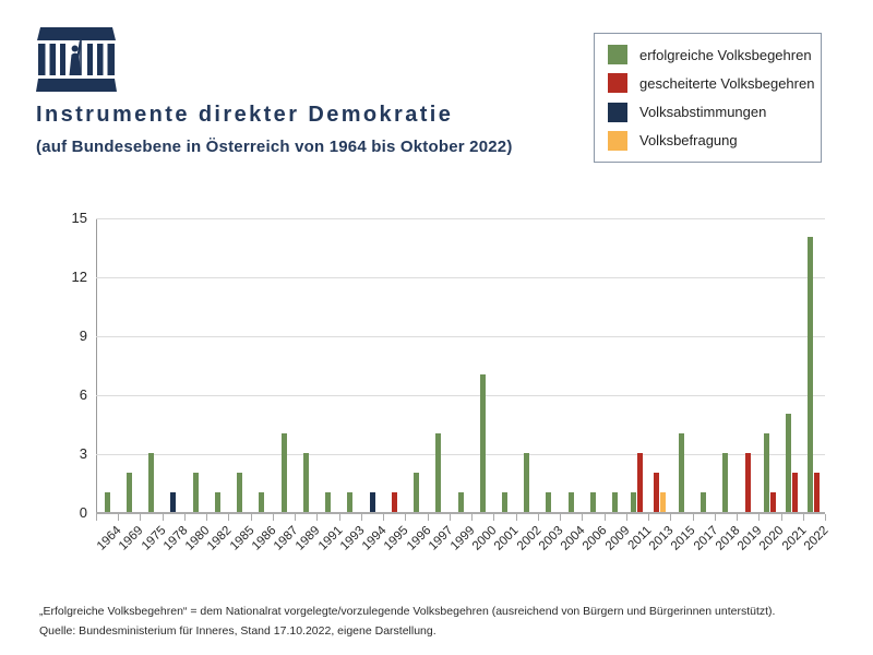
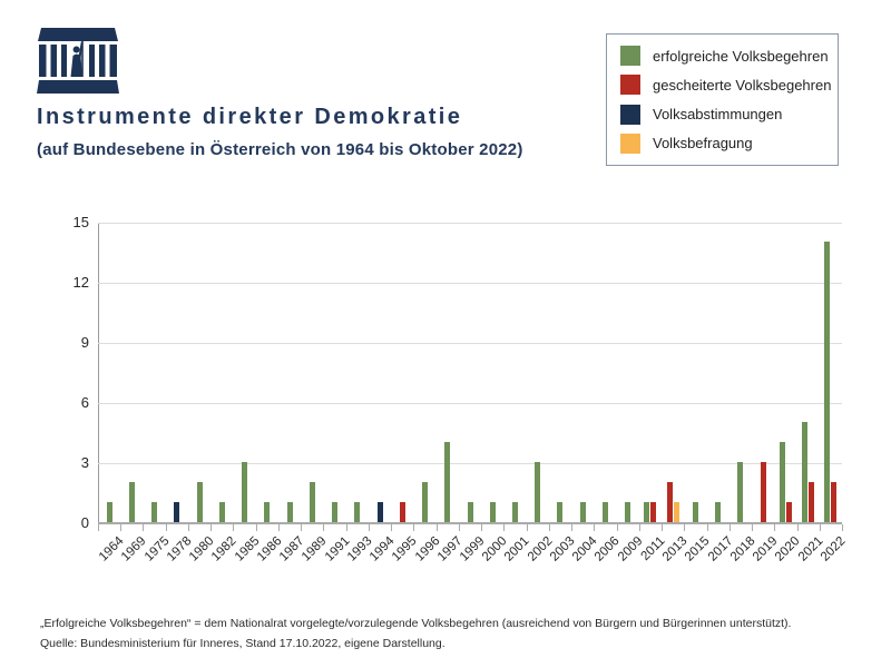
erfolgreiche Volksbegehren/1975: 3 -> 1
erfolgreiche Volksbegehren/1985: 2 -> 3
erfolgreiche Volksbegehren/1987: 4 -> 1
erfolgreiche Volksbegehren/1989: 3 -> 2
erfolgreiche Volksbegehren/2000: 7 -> 1
gescheiterte Volksbegehren/2011: 3 -> 1
erfolgreiche Volksbegehren/2015: 4 -> 1
